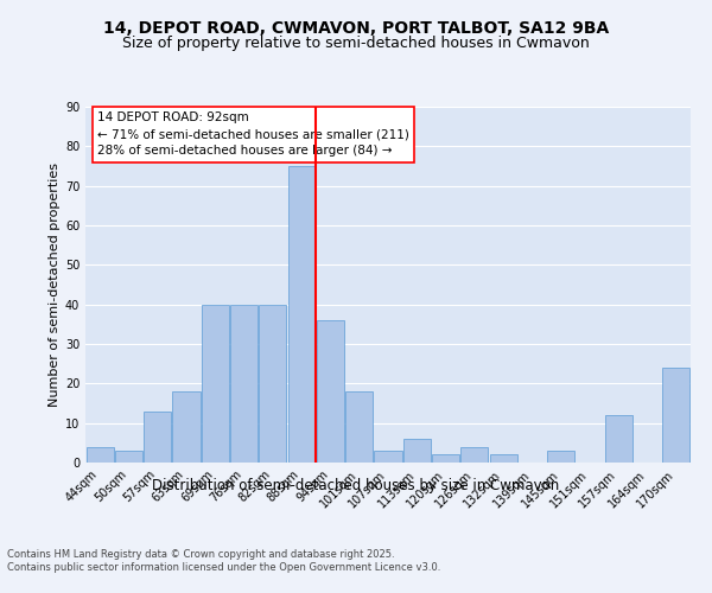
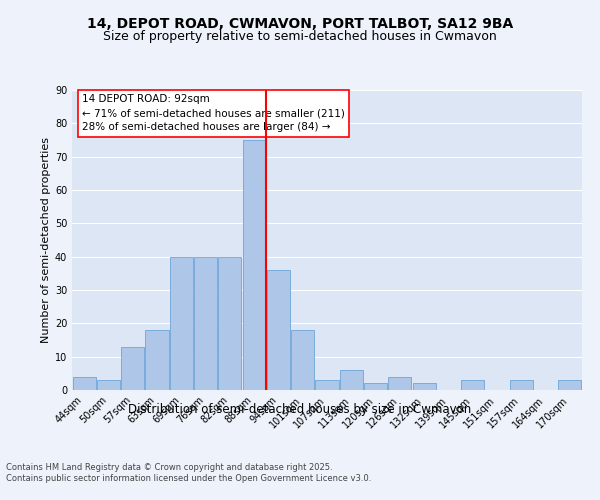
157sqm: 12 -> 3
170sqm: 24 -> 3
